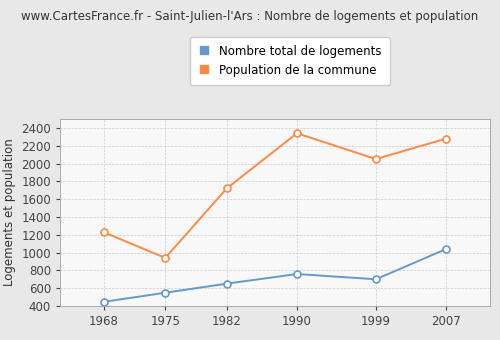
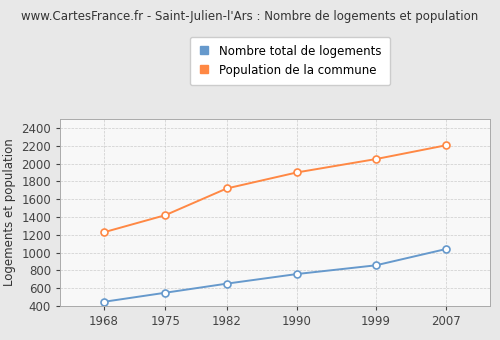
Population de la commune/1975: 940 -> 1420
Population de la commune/1990: 2340 -> 1900
Nombre total de logements/1999: 700 -> 860
Population de la commune/2007: 2280 -> 2200
